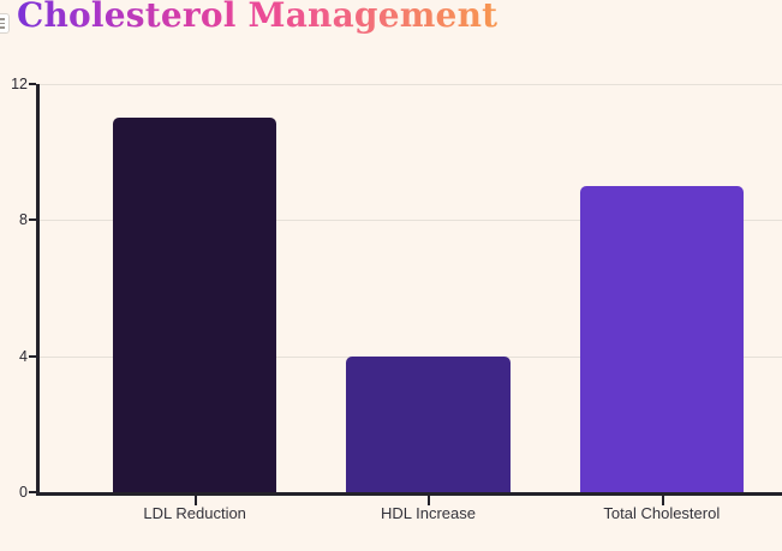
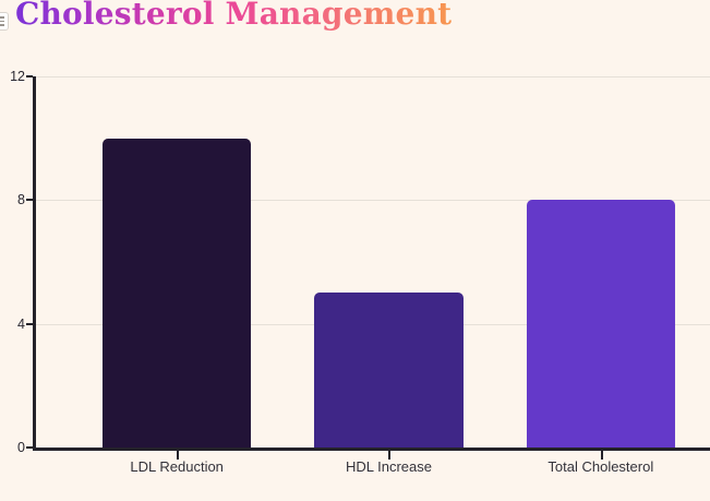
LDL Reduction: 11 -> 10
HDL Increase: 4 -> 5
Total Cholesterol: 9 -> 8
